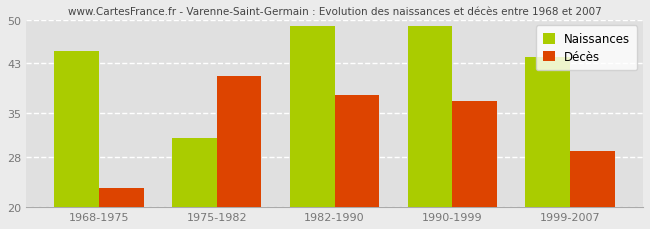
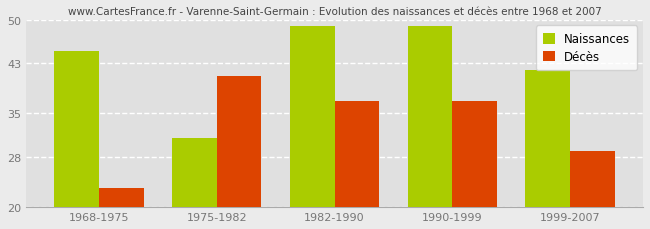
Décès/1982-1990: 38 -> 37
Naissances/1999-2007: 44 -> 42
